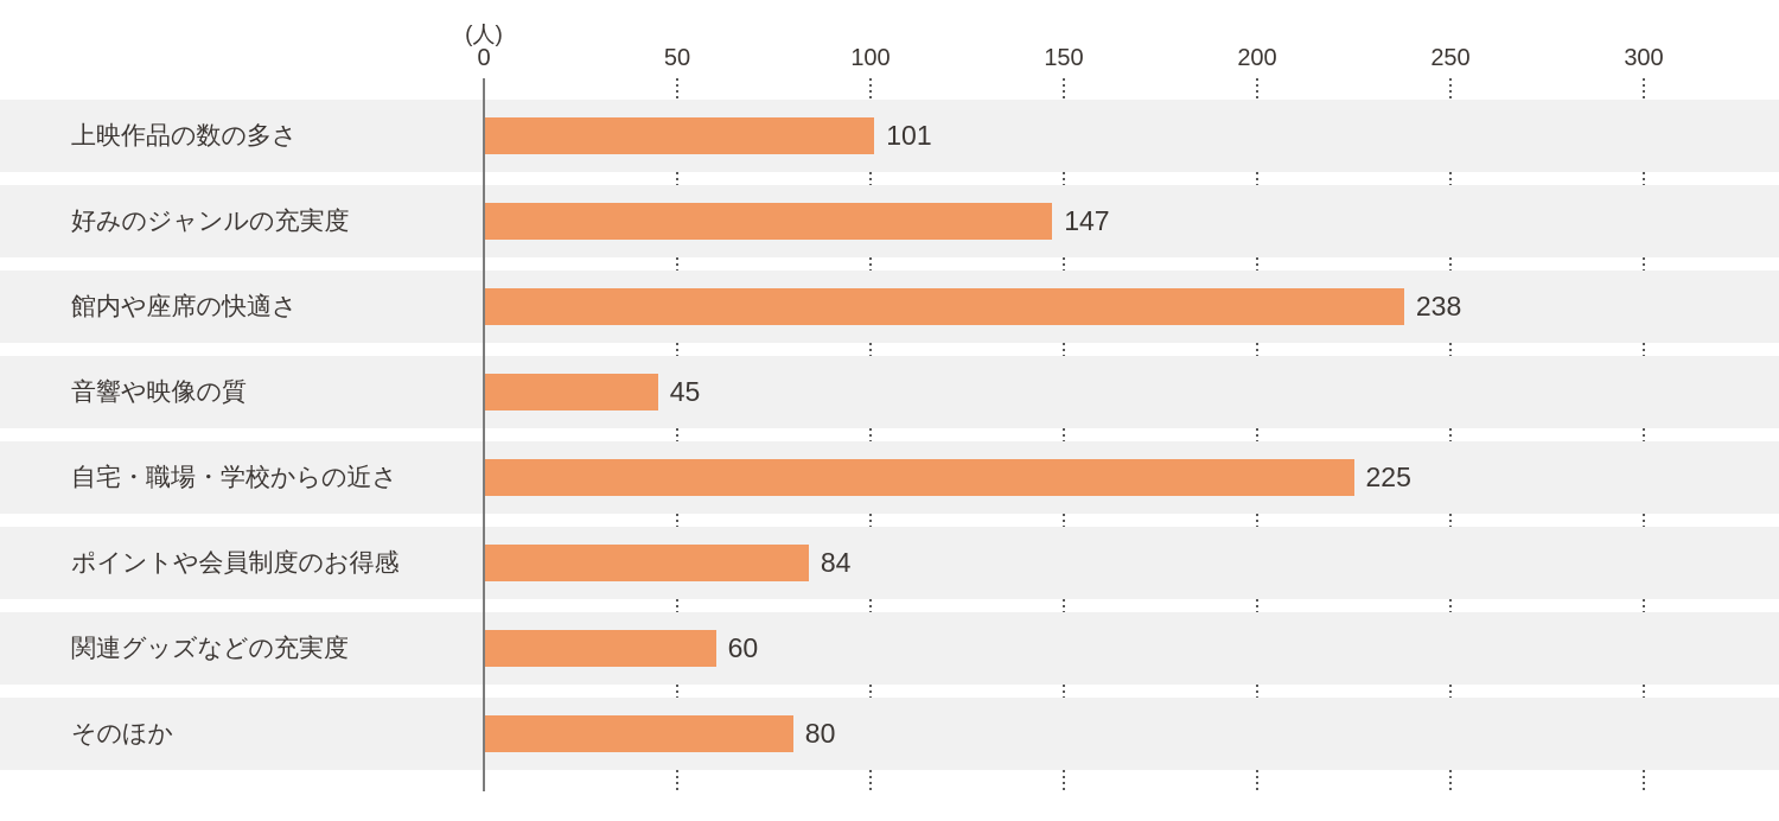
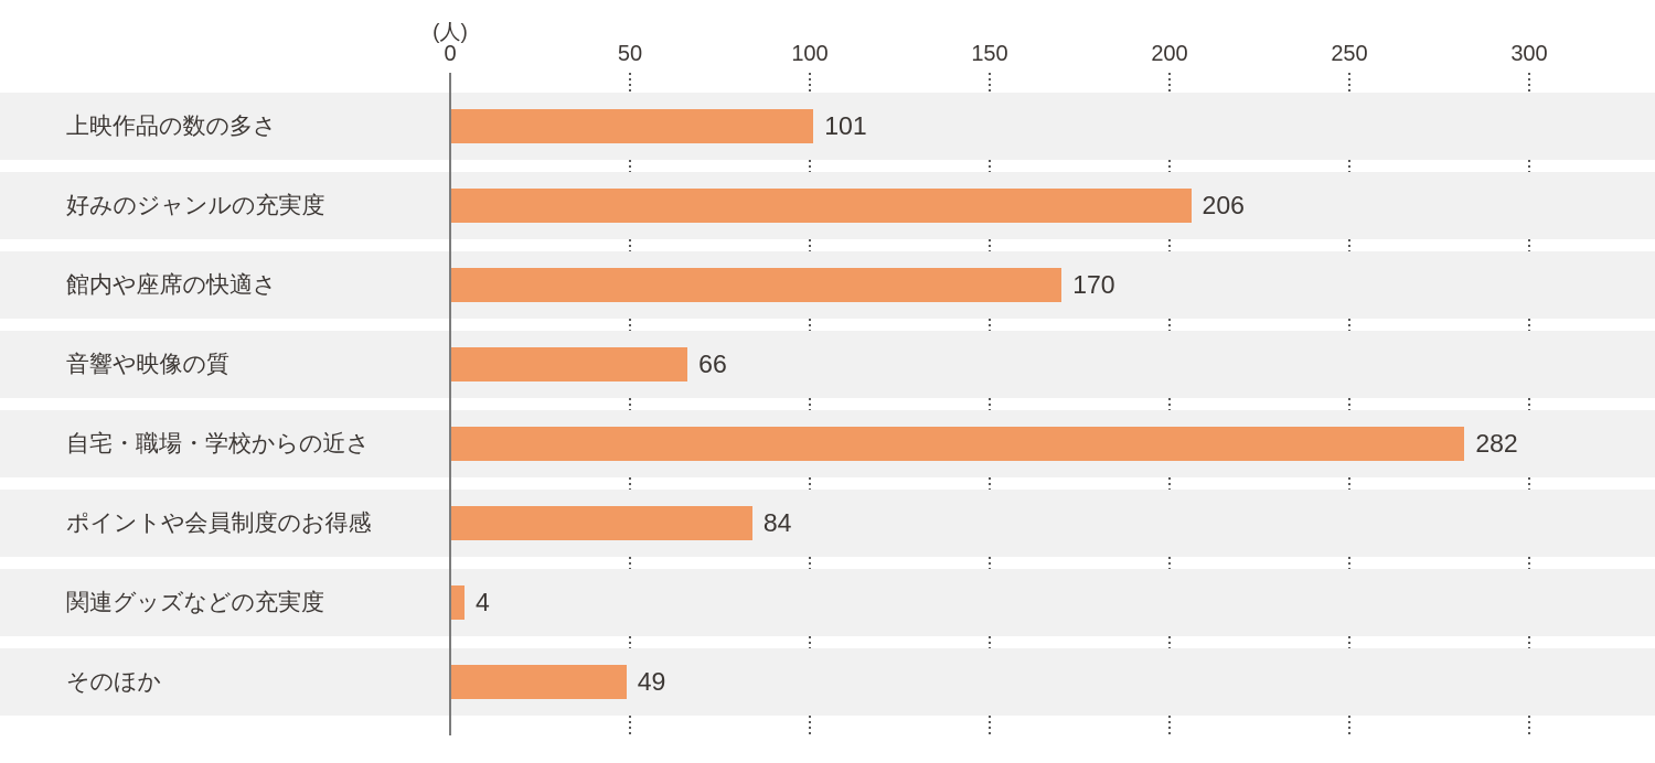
好みのジャンルの充実度: 147 -> 206
館内や座席の快適さ: 238 -> 170
音響や映像の質: 45 -> 66
自宅・職場・学校からの近さ: 225 -> 282
関連グッズなどの充実度: 60 -> 4
そのほか: 80 -> 49
